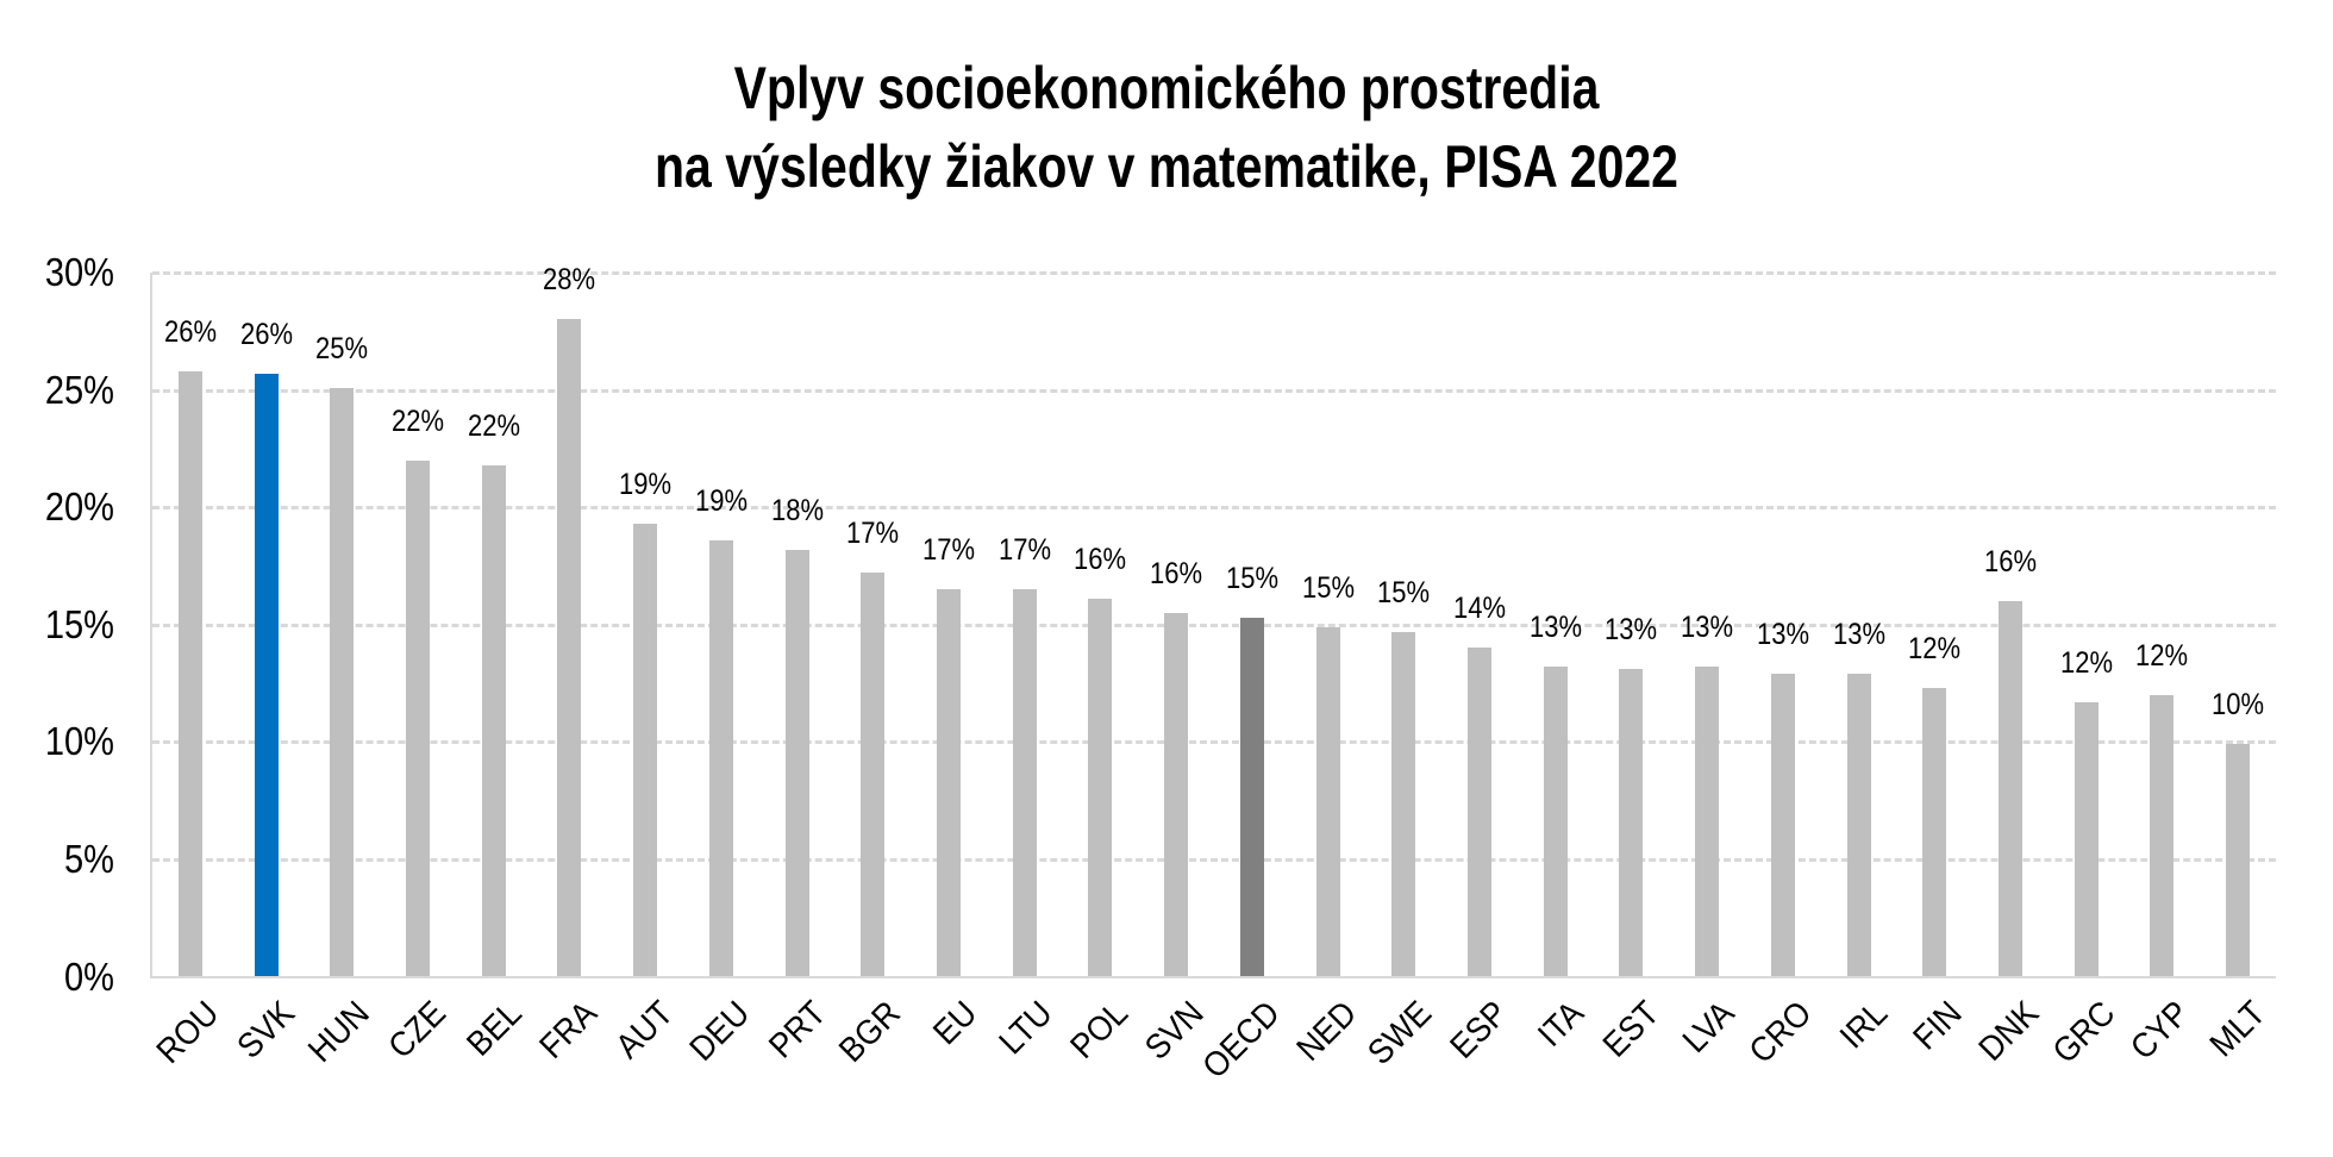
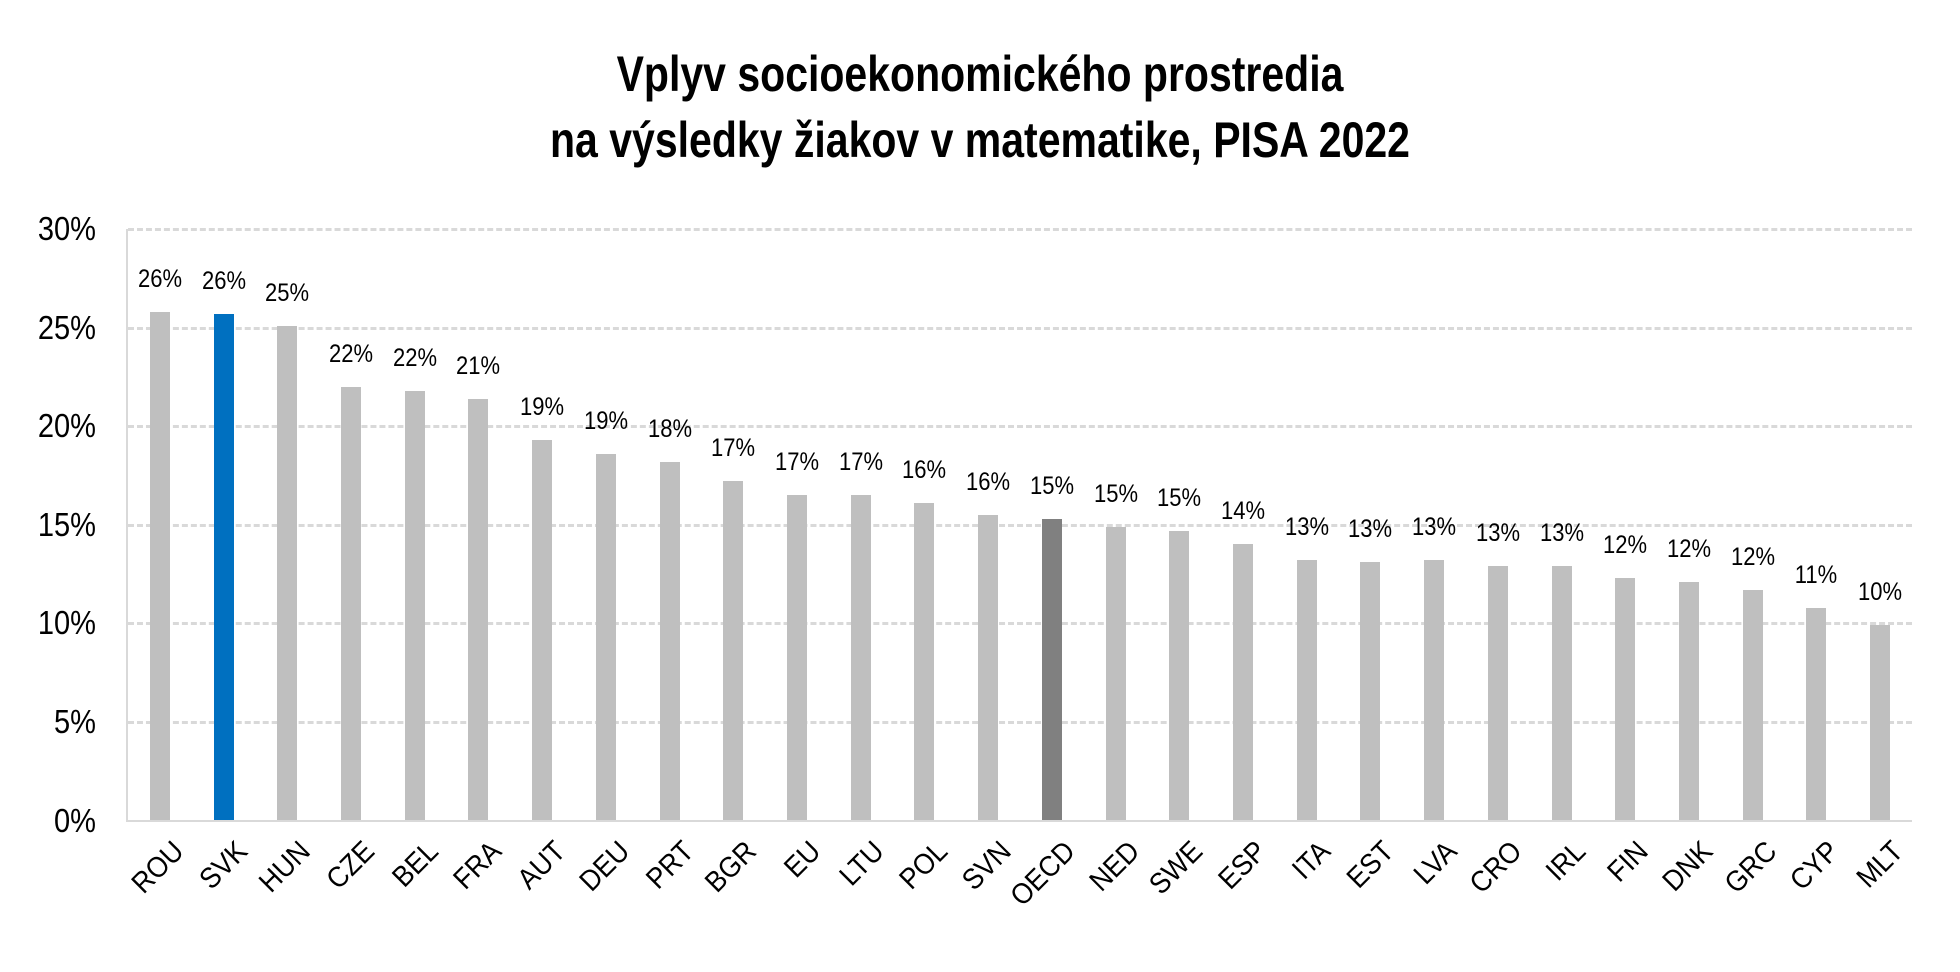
FRA: 28% -> 21%
DNK: 16% -> 12%
CYP: 12% -> 11%
